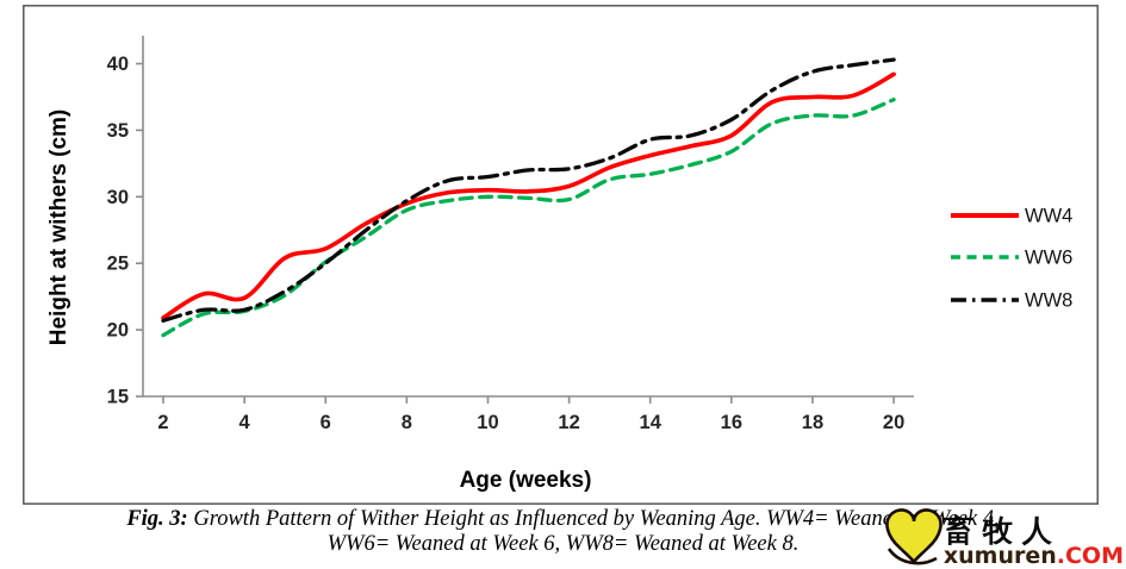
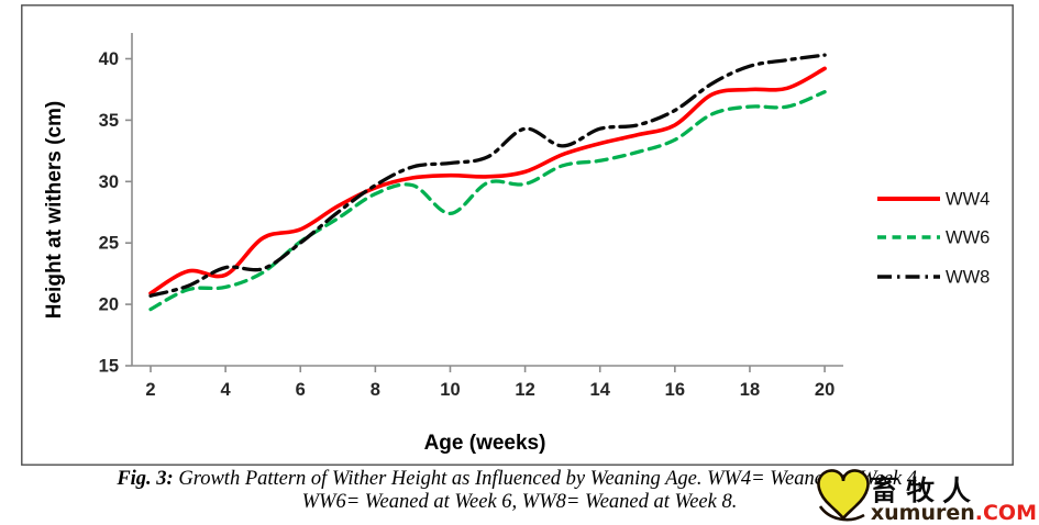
WW8/4: 21.5 -> 23.0
WW6/10: 30.0 -> 27.4
WW8/12: 32.1 -> 34.3
